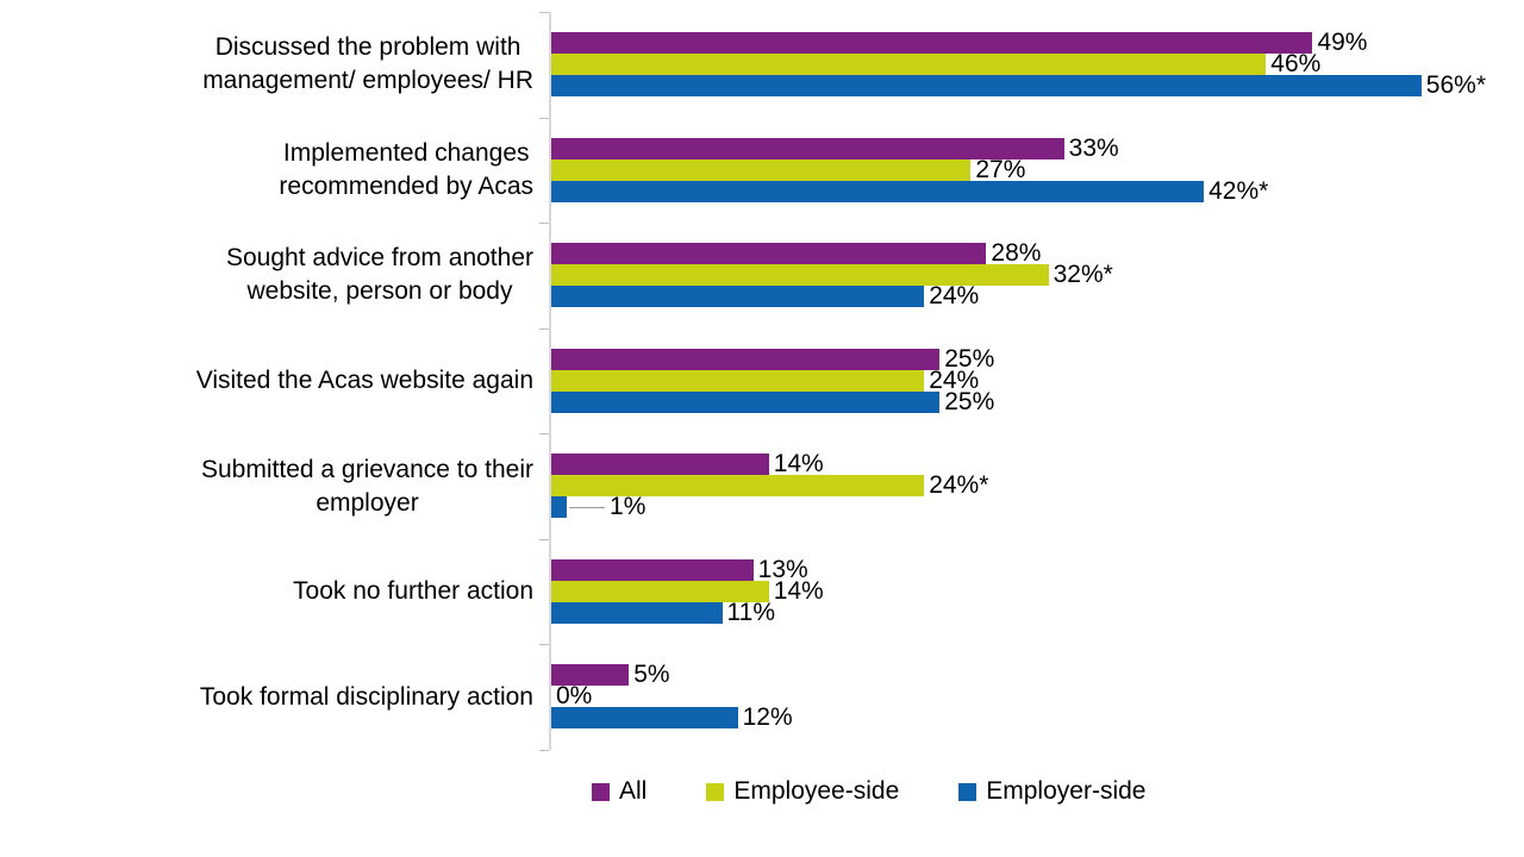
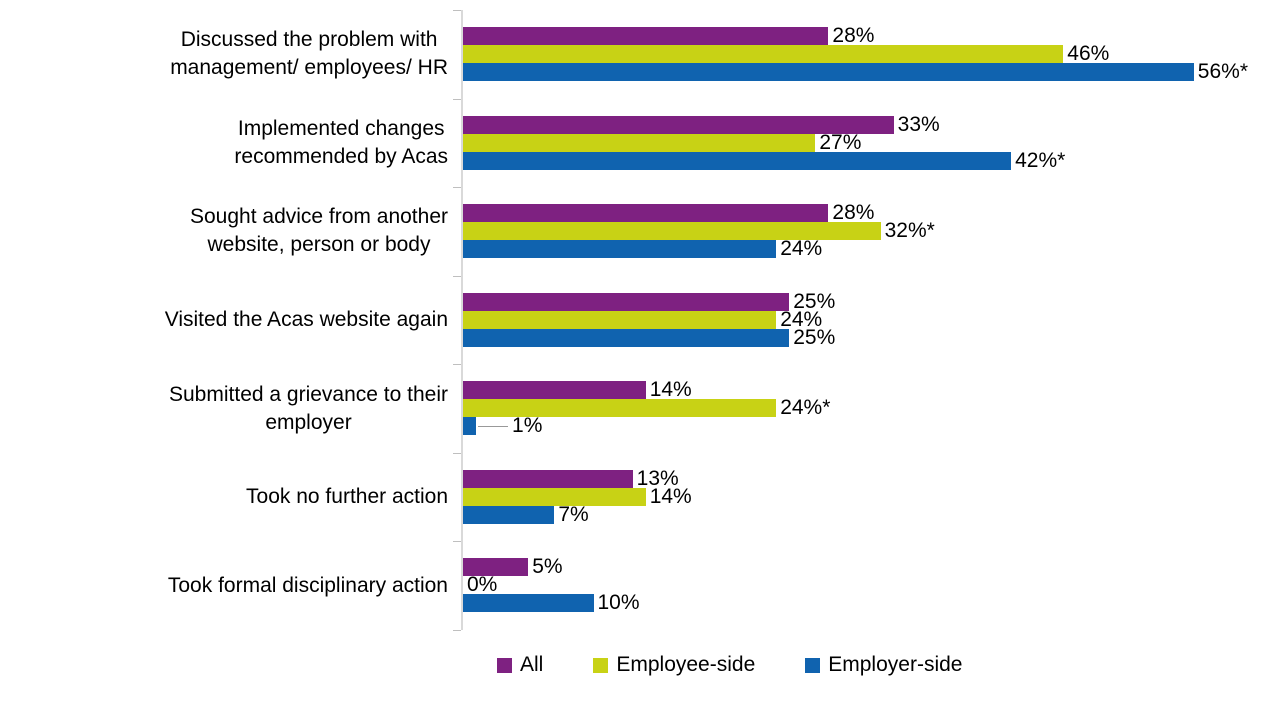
All/Discussed the problem with management/ employees/ HR: 49% -> 28%
Employer-side/Took no further action: 11% -> 7%
Employer-side/Took formal disciplinary action: 12% -> 10%
